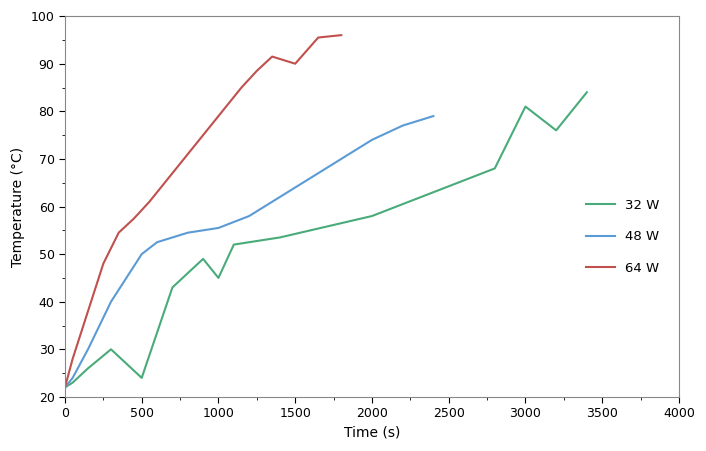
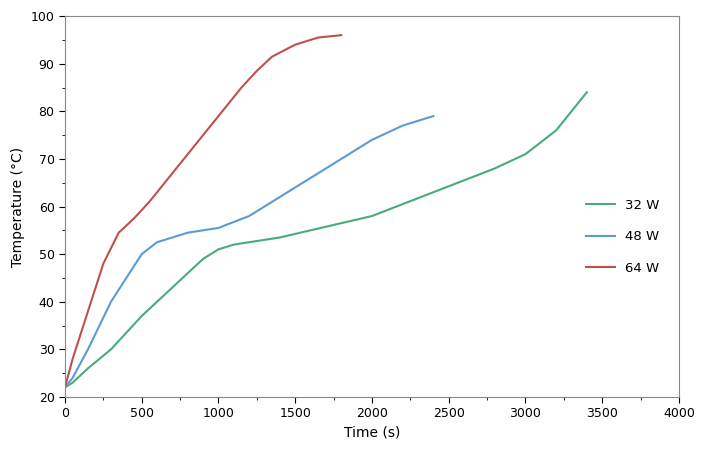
32 W/500: 24.0 -> 37.0
32 W/1000: 45.0 -> 51.0
64 W/1500: 90.0 -> 94.0
32 W/3000: 81.0 -> 71.0
